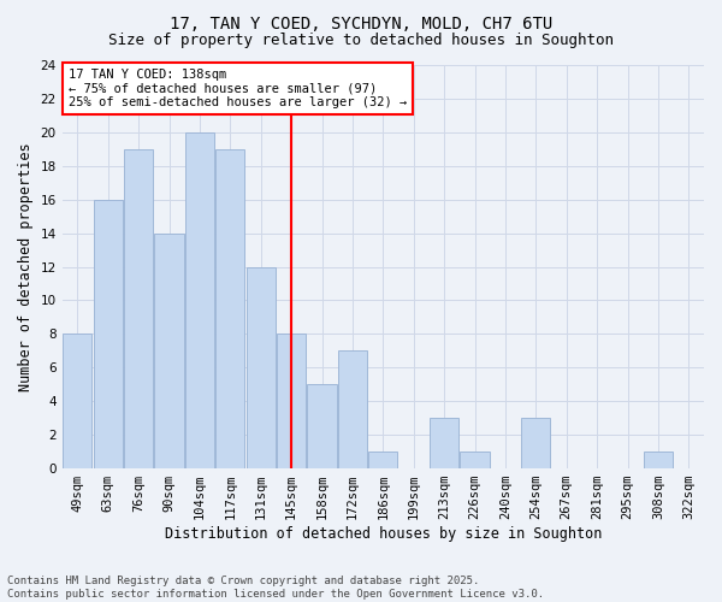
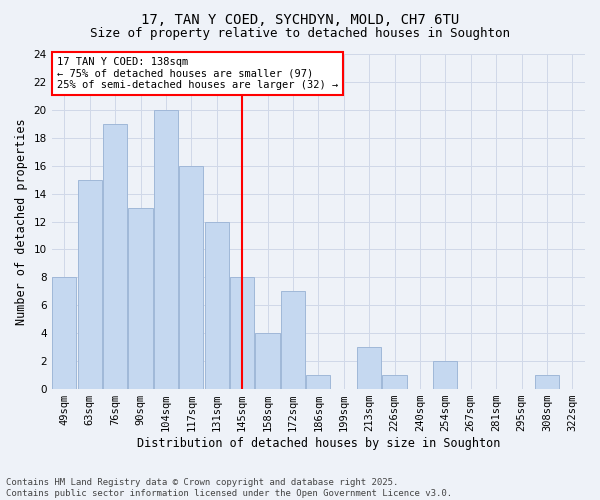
63sqm: 16 -> 15
90sqm: 14 -> 13
117sqm: 19 -> 16
158sqm: 5 -> 4
254sqm: 3 -> 2
